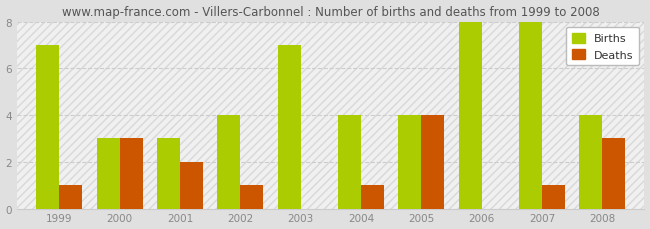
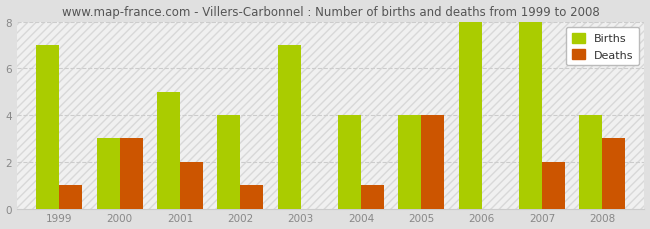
Births/2001: 3 -> 5
Deaths/2007: 1 -> 2
